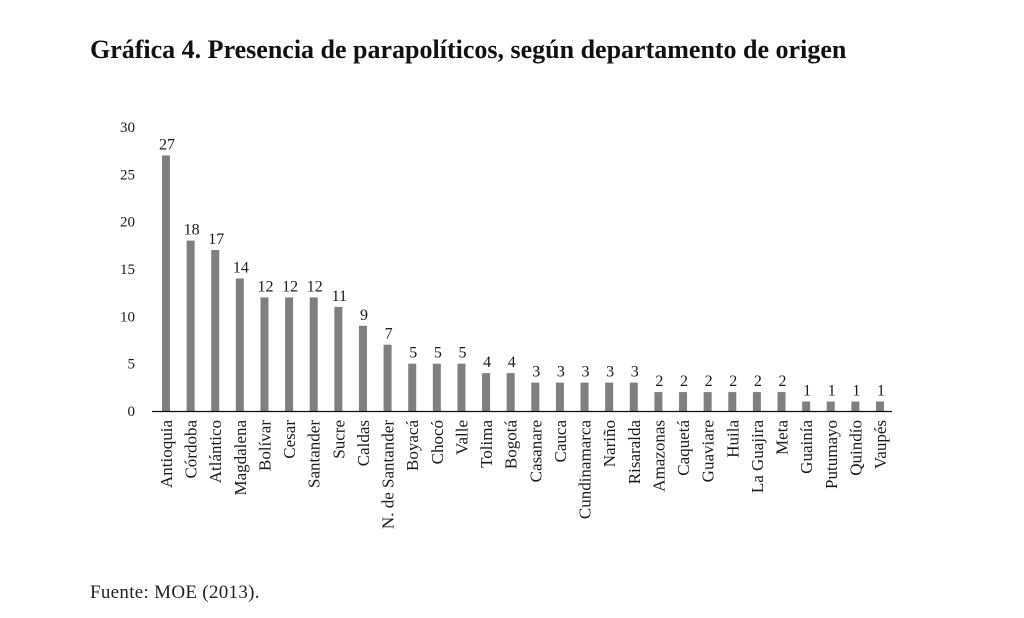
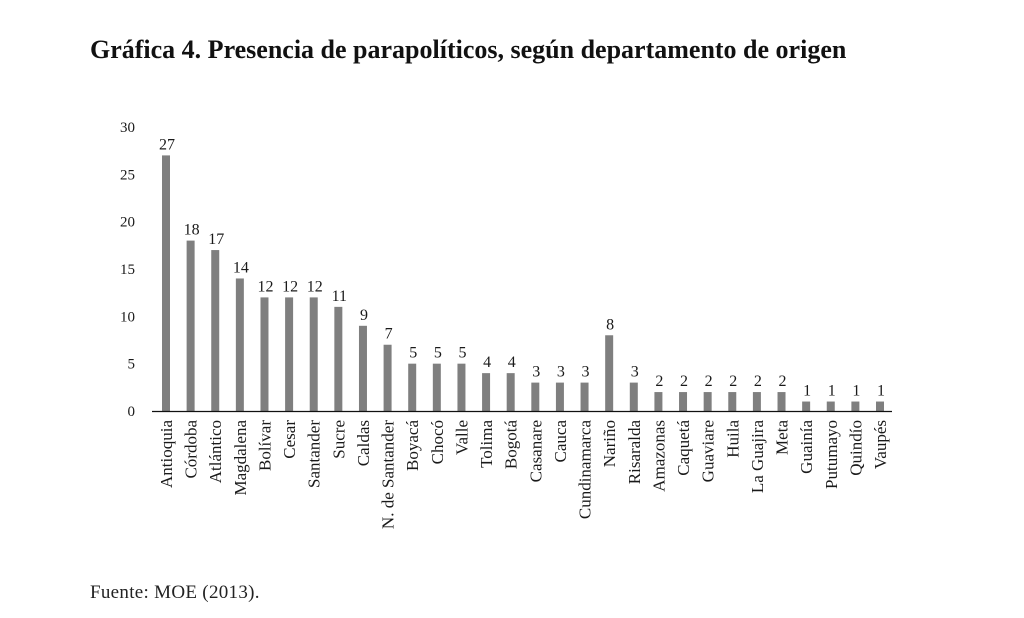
Nariño: 3 -> 8
